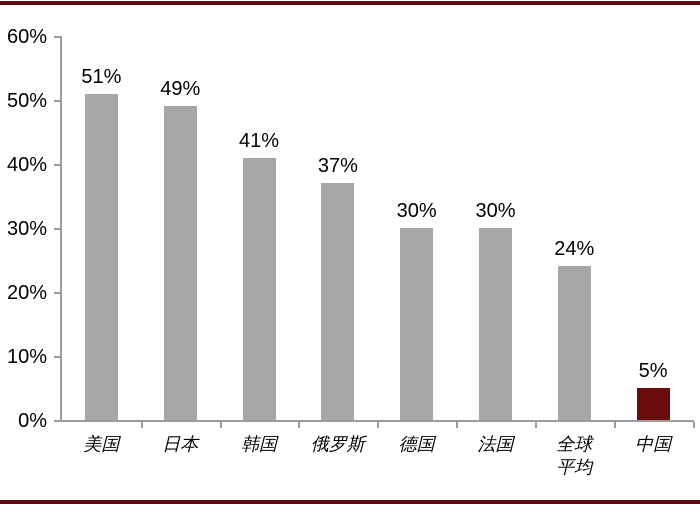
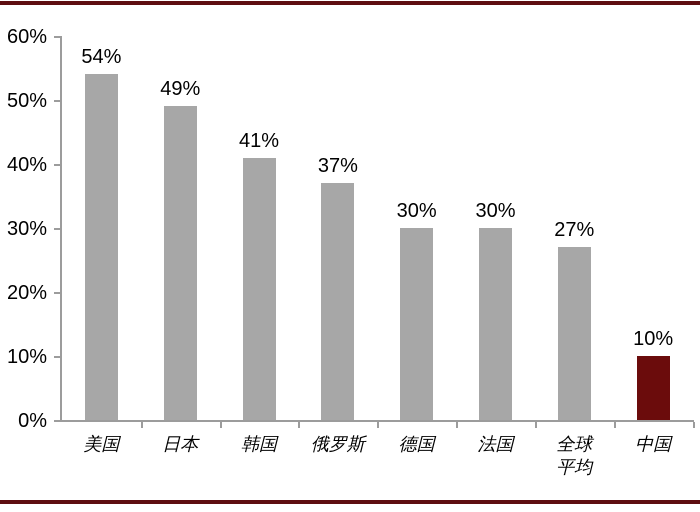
美国: 51% -> 54%
全球平均: 24% -> 27%
中国: 5% -> 10%
